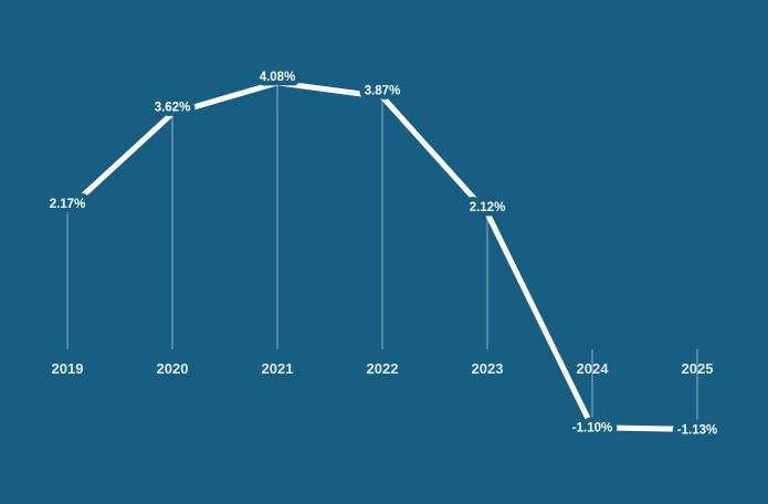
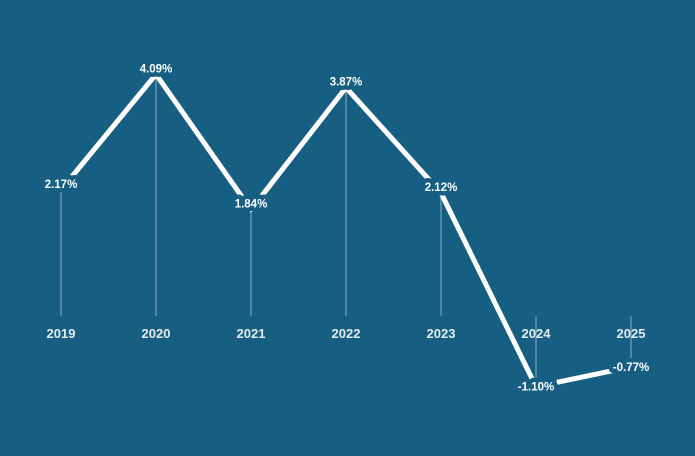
2020: 3.62% -> 4.09%
2021: 4.08% -> 1.84%
2025: -1.13% -> -0.77%
